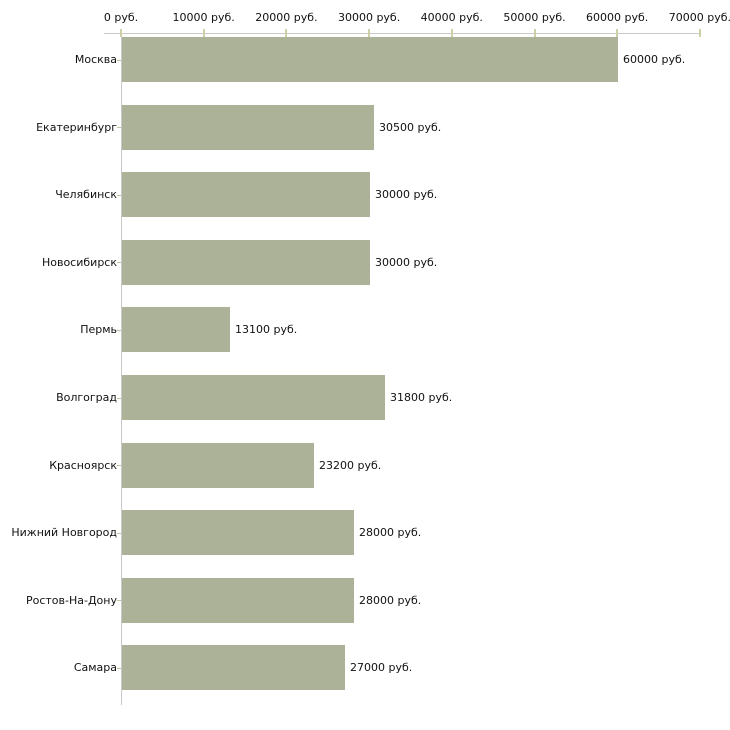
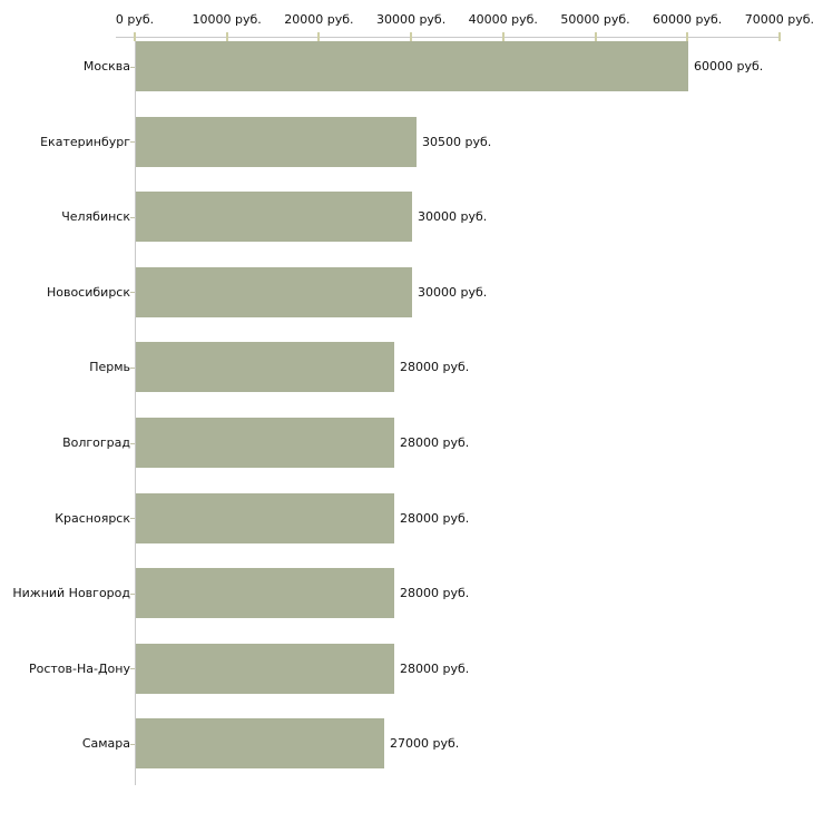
Пермь: 13100 -> 28000
Волгоград: 31800 -> 28000
Красноярск: 23200 -> 28000
